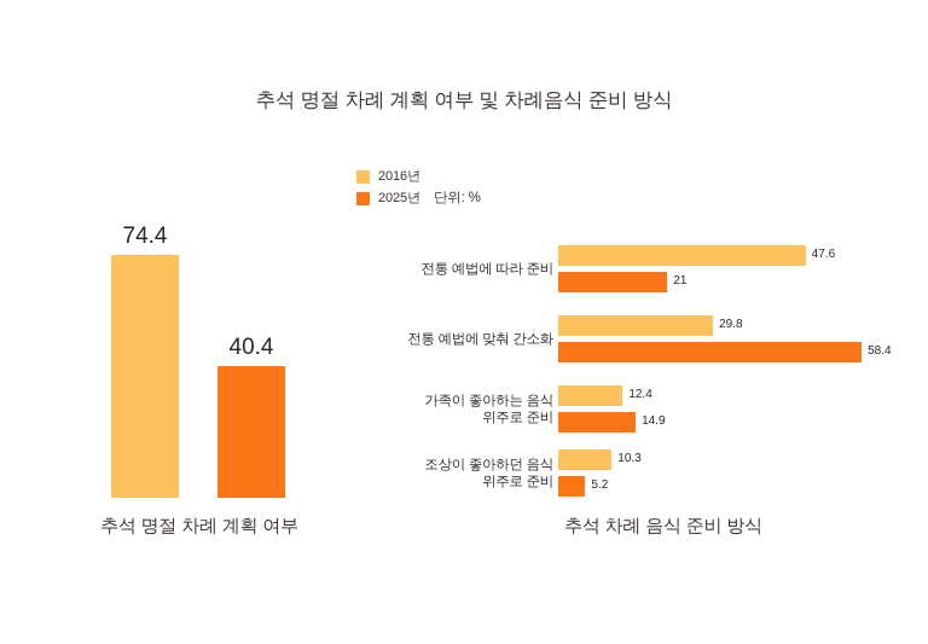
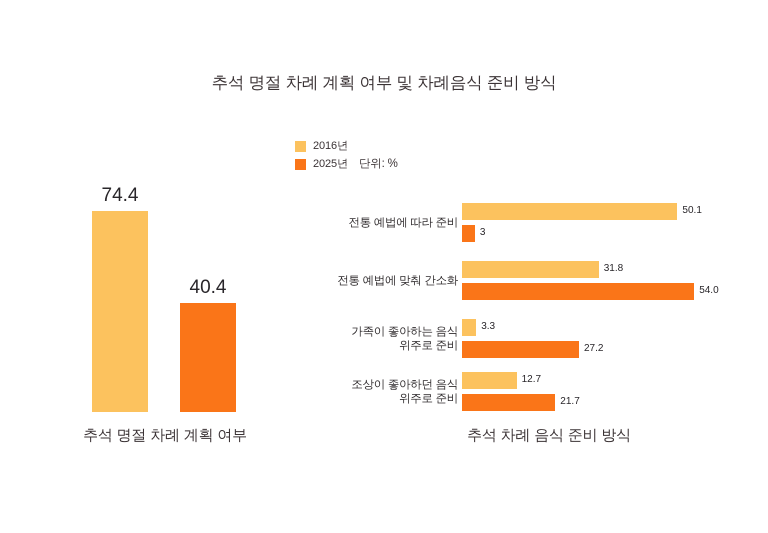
추석 차례 음식 준비 방식/2016년/전통 예법에 따라 준비: 47.6 -> 50.1
추석 차례 음식 준비 방식/2025년/전통 예법에 따라 준비: 21 -> 3
추석 차례 음식 준비 방식/2016년/전통 예법에 맞춰 간소화: 29.8 -> 31.8
추석 차례 음식 준비 방식/2025년/전통 예법에 맞춰 간소화: 58.4 -> 54.0
추석 차례 음식 준비 방식/2016년/가족이 좋아하는 음식 위주로 준비: 12.4 -> 3.3
추석 차례 음식 준비 방식/2025년/가족이 좋아하는 음식 위주로 준비: 14.9 -> 27.2
추석 차례 음식 준비 방식/2016년/조상이 좋아하던 음식 위주로 준비: 10.3 -> 12.7
추석 차례 음식 준비 방식/2025년/조상이 좋아하던 음식 위주로 준비: 5.2 -> 21.7
